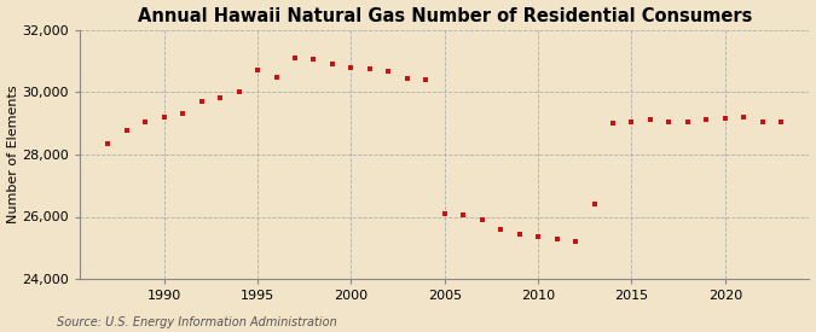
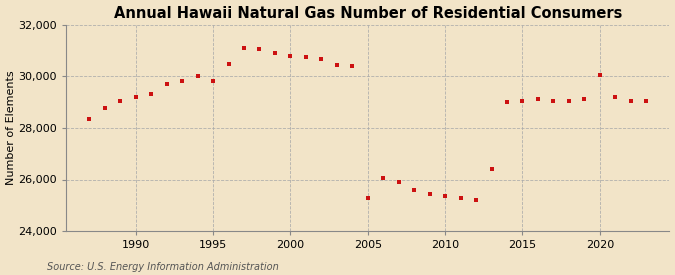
1995: 30,700 -> 29,800
2005: 26,100 -> 25,300
2020: 29,150 -> 30,050
